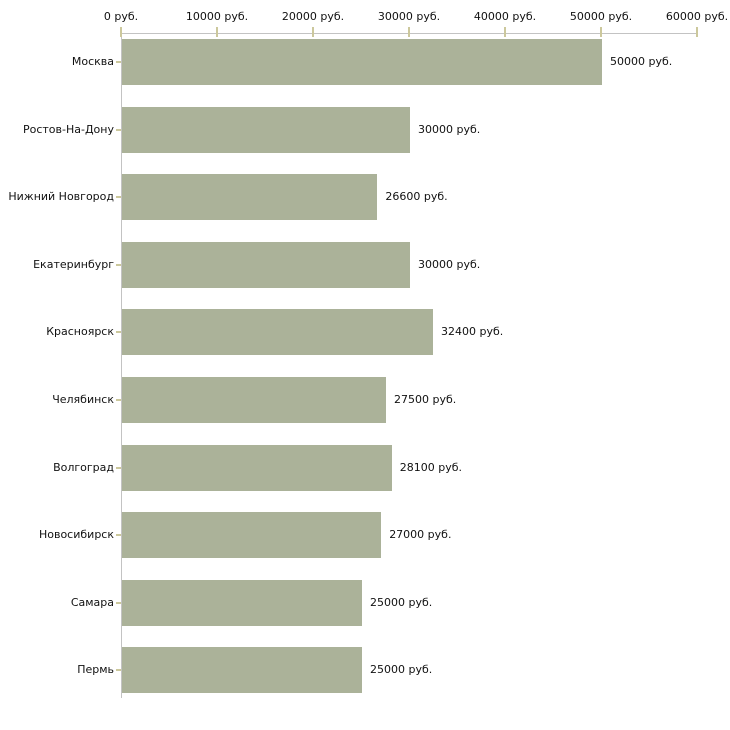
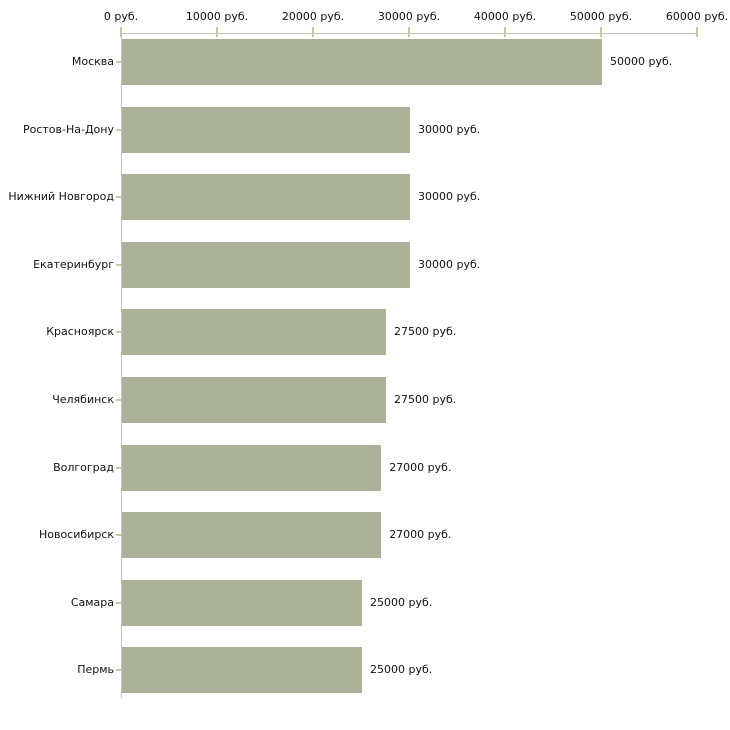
Нижний Новгород: 26600 -> 30000
Красноярск: 32400 -> 27500
Волгоград: 28100 -> 27000
